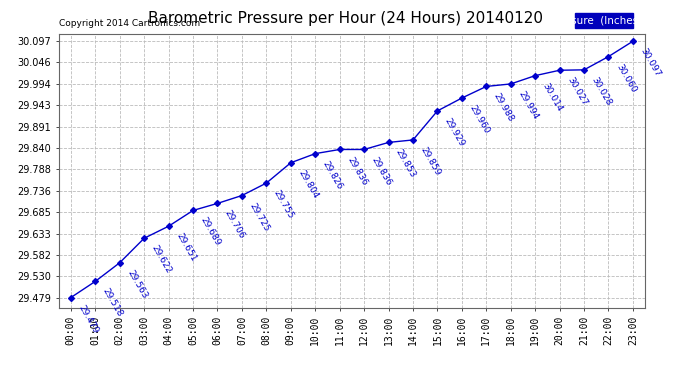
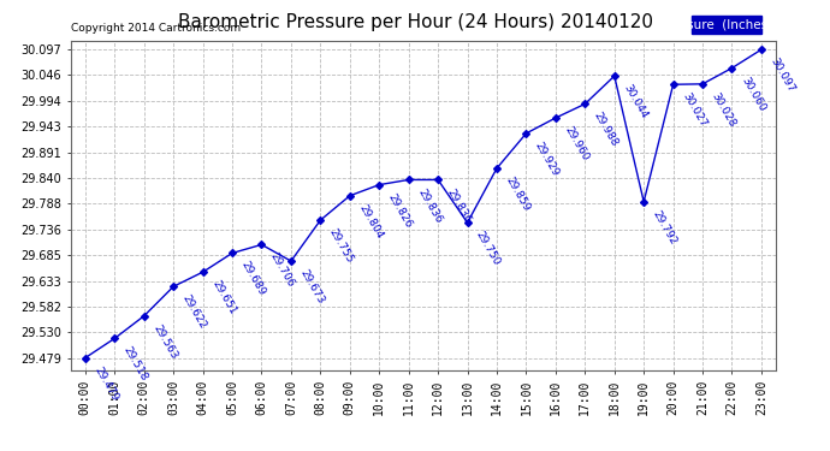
07:00: 29.725 -> 29.673
13:00: 29.853 -> 29.750
18:00: 29.994 -> 30.044
19:00: 30.014 -> 29.792
